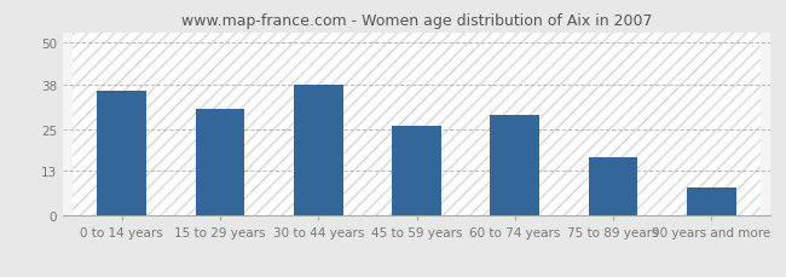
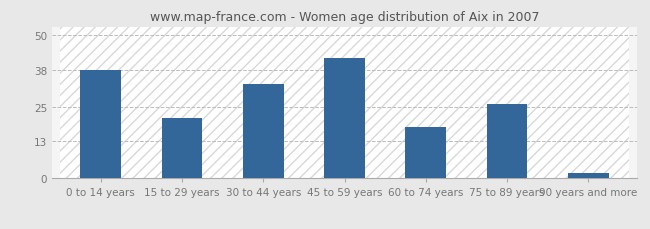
0 to 14 years: 36 -> 38
15 to 29 years: 31 -> 21
30 to 44 years: 38 -> 33
45 to 59 years: 26 -> 42
60 to 74 years: 29 -> 18
75 to 89 years: 17 -> 26
90 years and more: 8 -> 2
